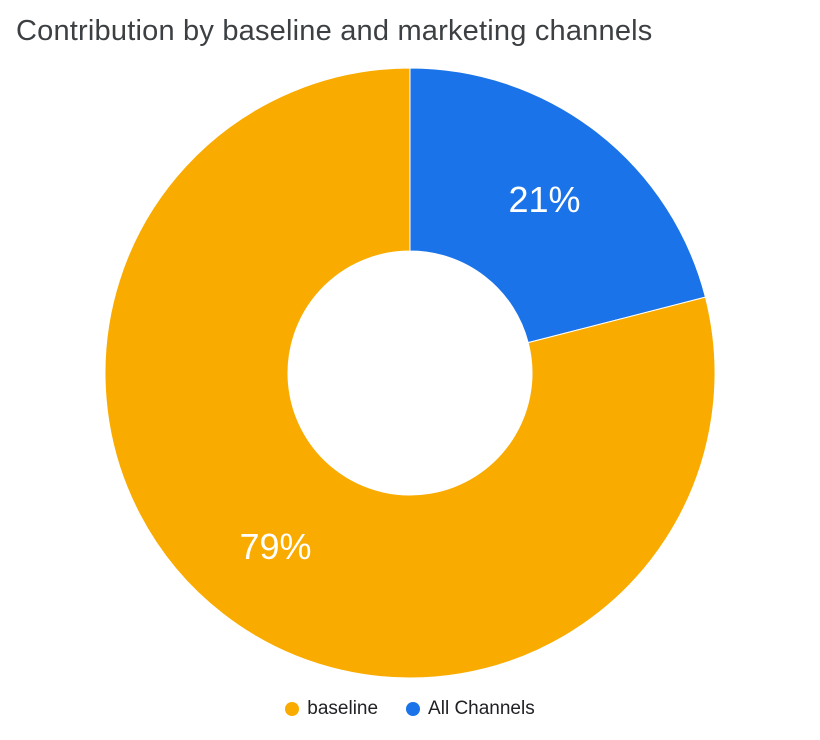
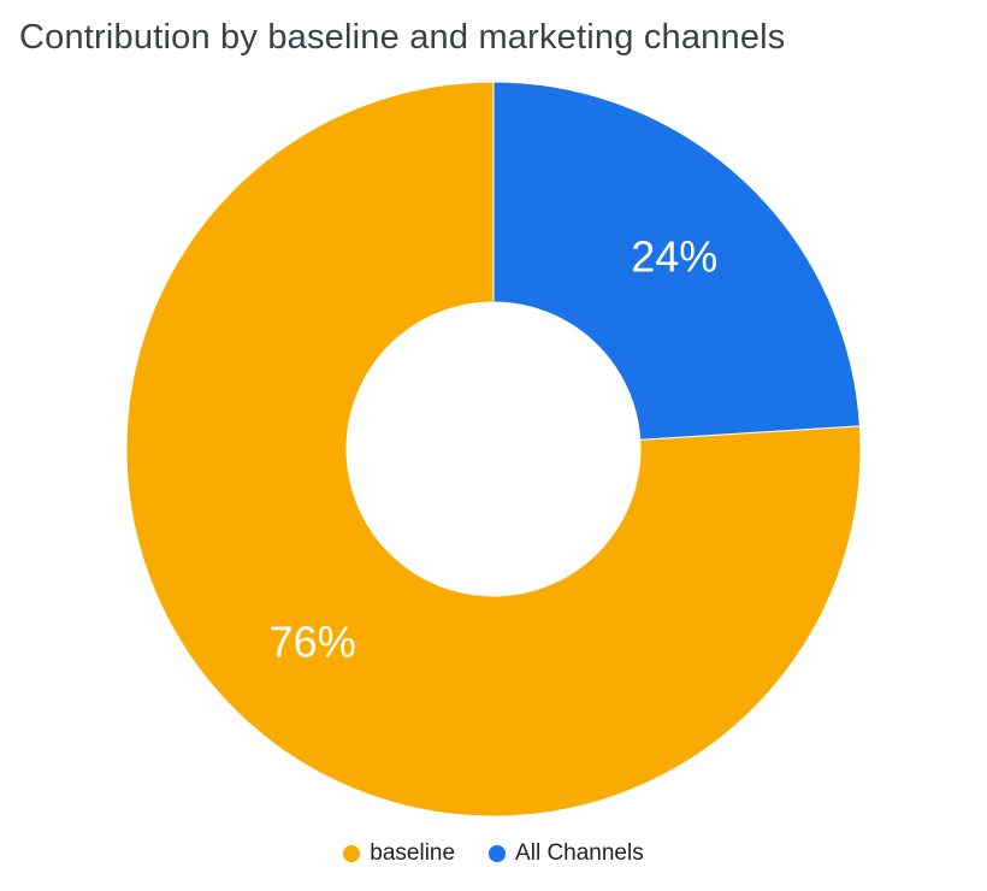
baseline: 79% -> 76%
All Channels: 21% -> 24%
